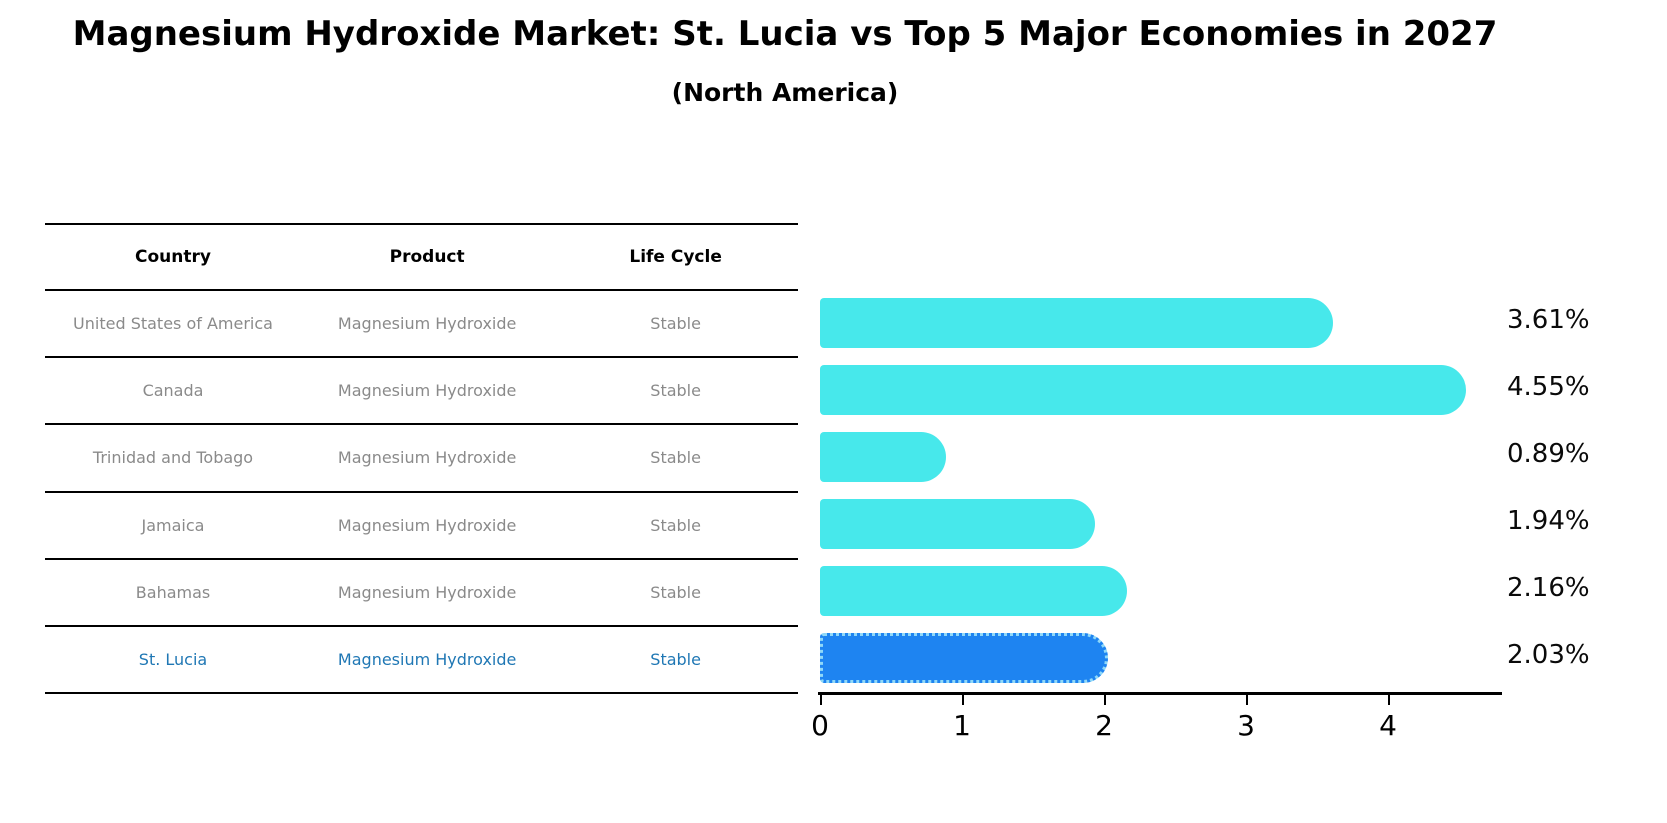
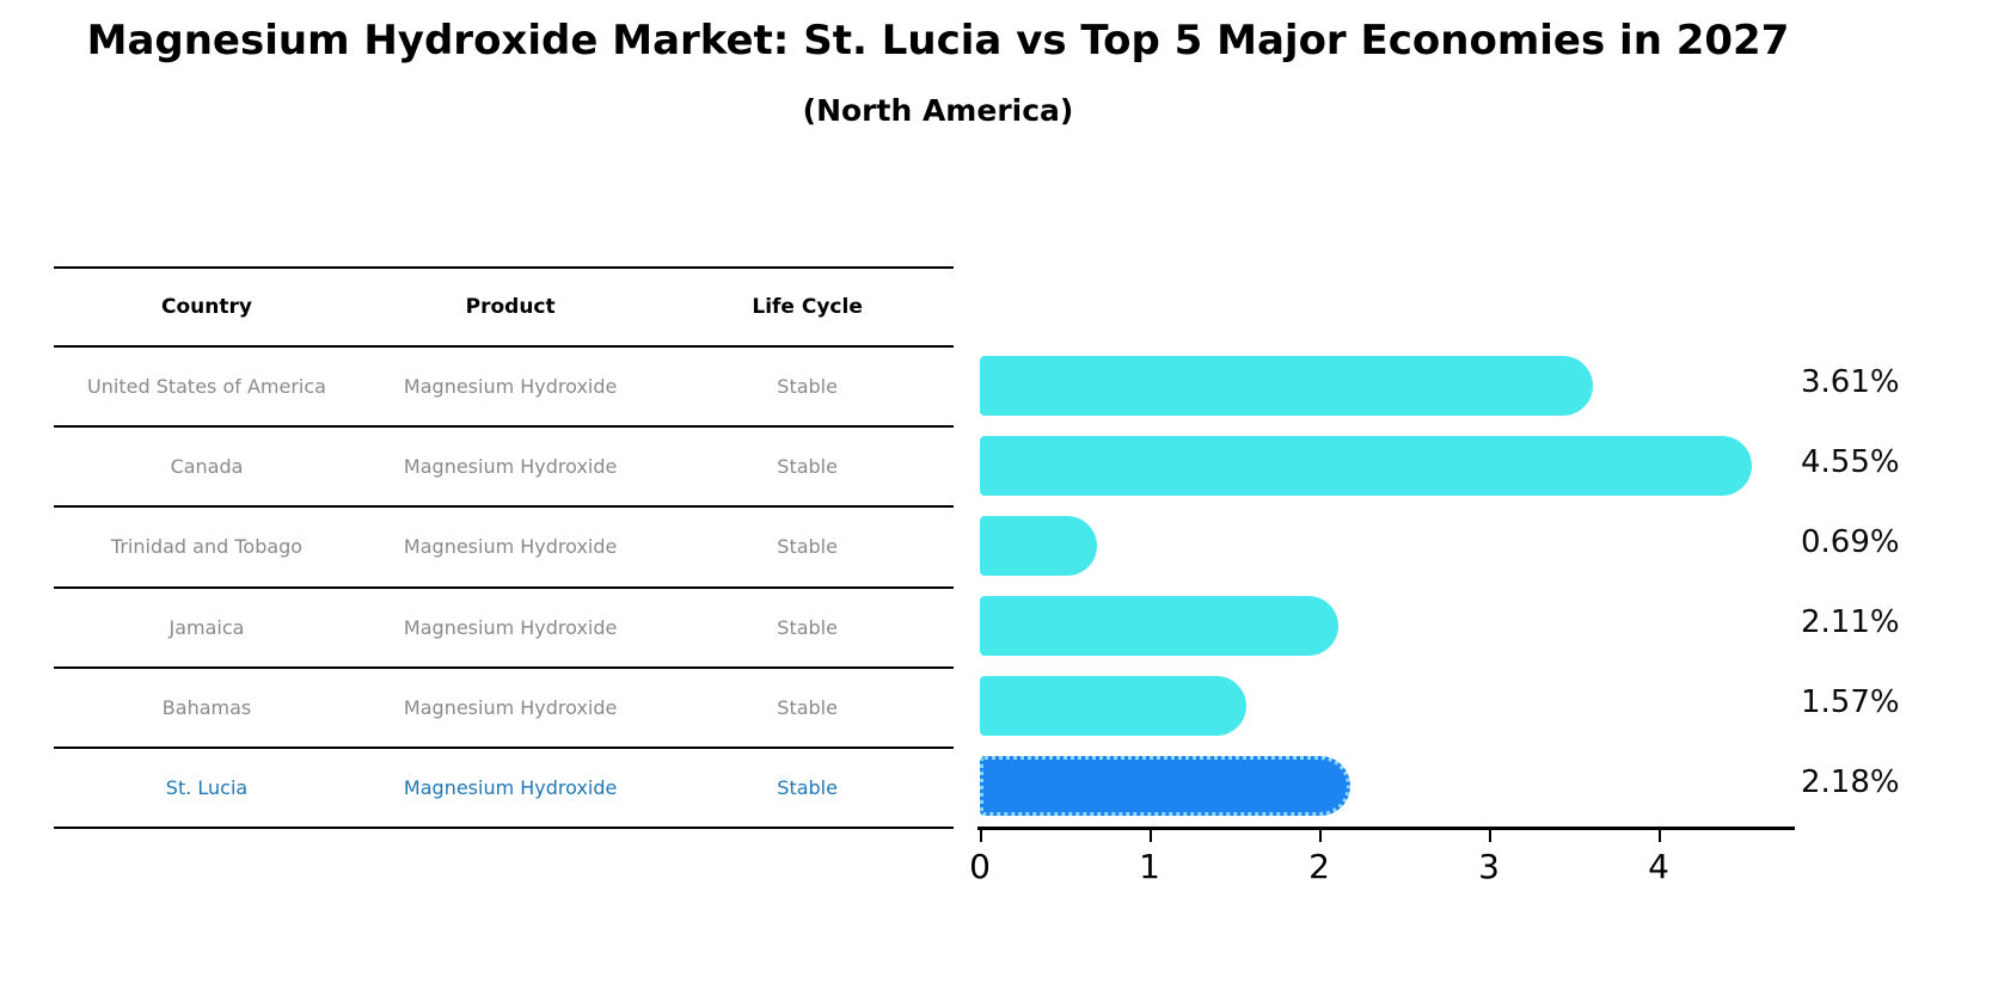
Trinidad and Tobago: 0.89% -> 0.69%
Jamaica: 1.94% -> 2.11%
Bahamas: 2.16% -> 1.57%
St. Lucia: 2.03% -> 2.18%
